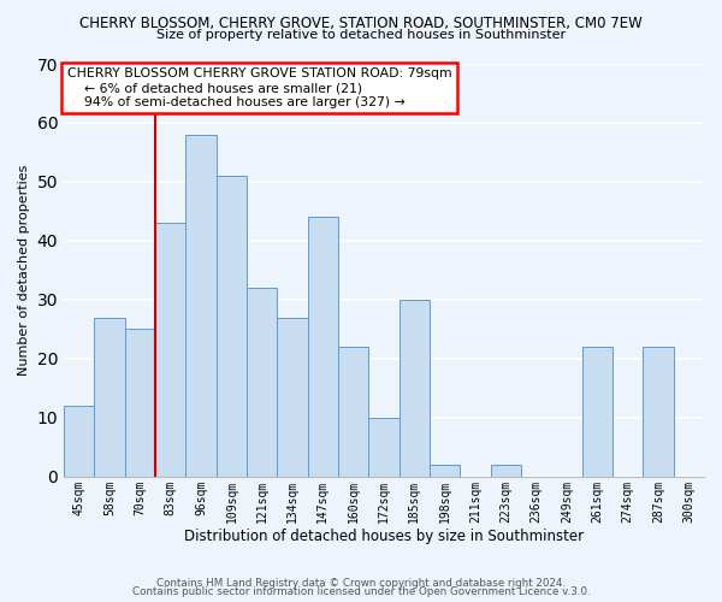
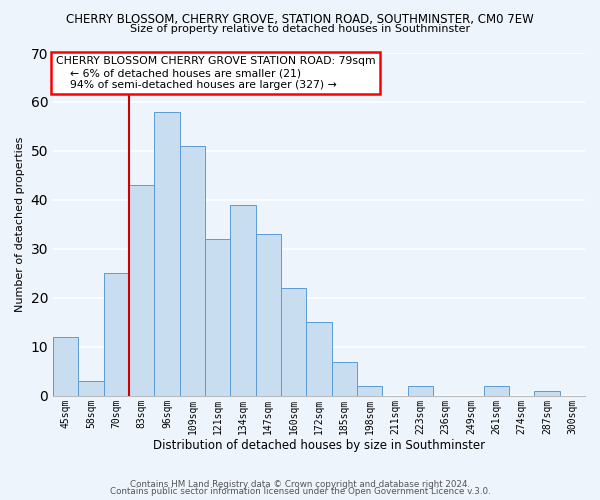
58sqm: 27 -> 3
134sqm: 27 -> 39
147sqm: 44 -> 33
172sqm: 10 -> 15
185sqm: 30 -> 7
261sqm: 22 -> 2
287sqm: 22 -> 1
